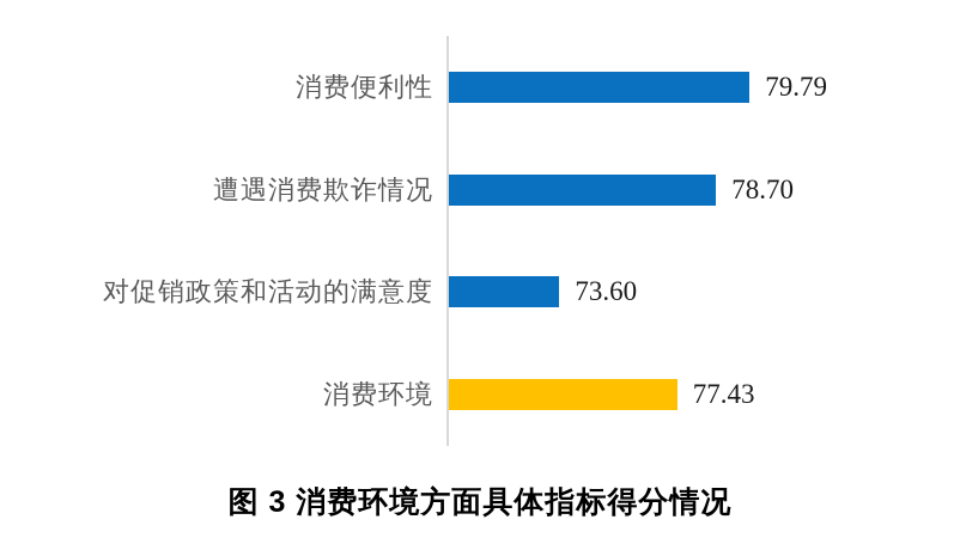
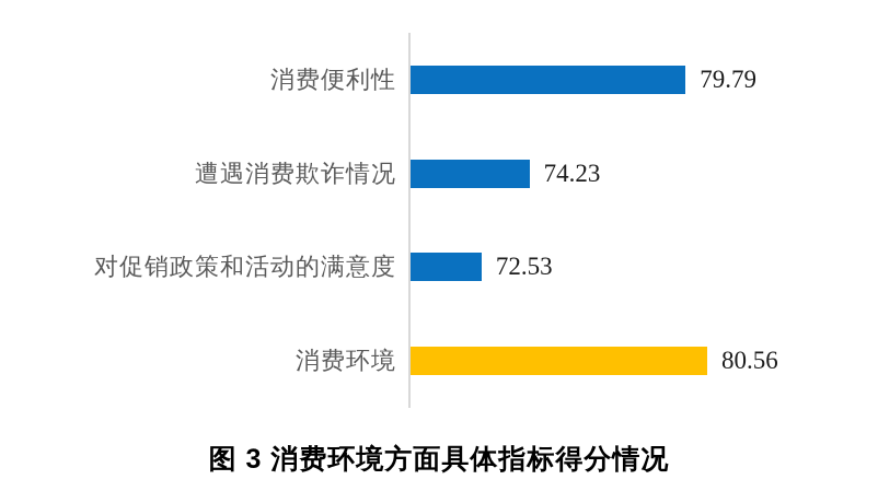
遭遇消费欺诈情况: 78.70 -> 74.23
对促销政策和活动的满意度: 73.60 -> 72.53
消费环境: 77.43 -> 80.56
